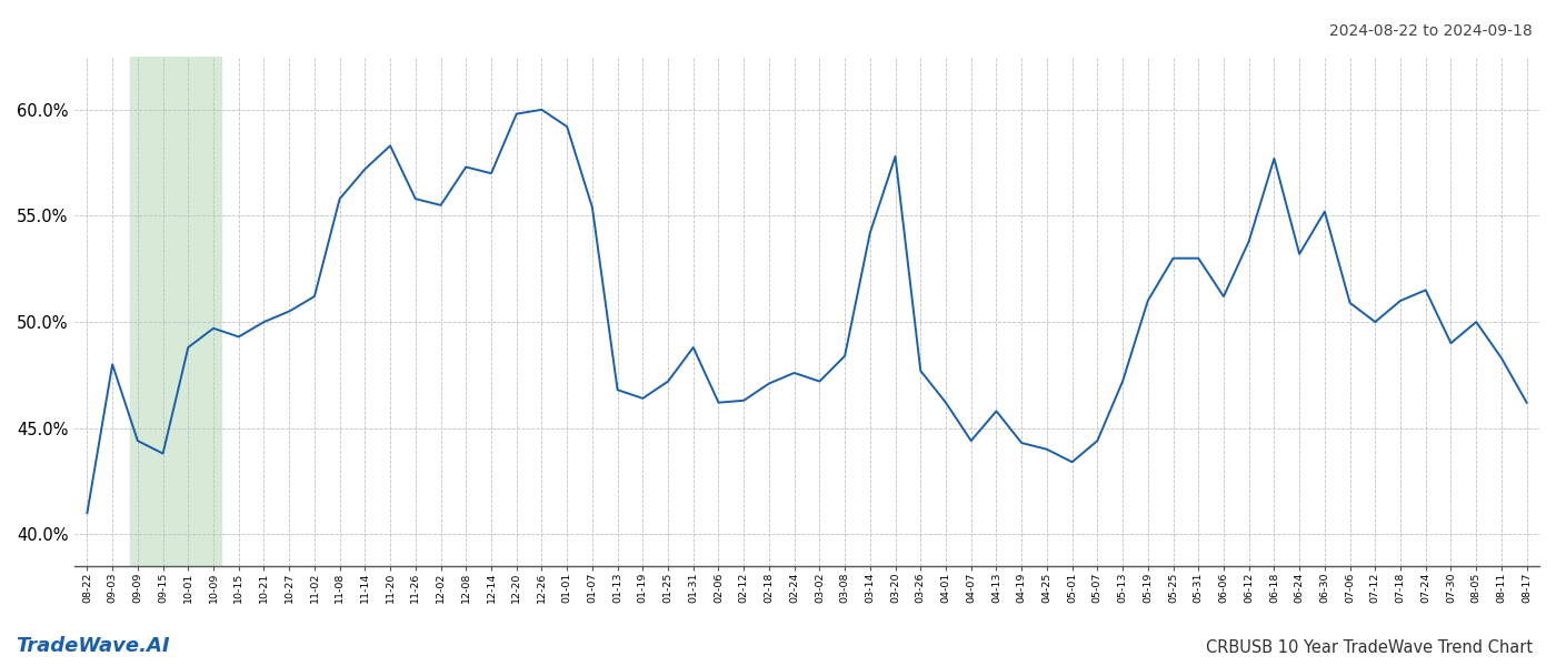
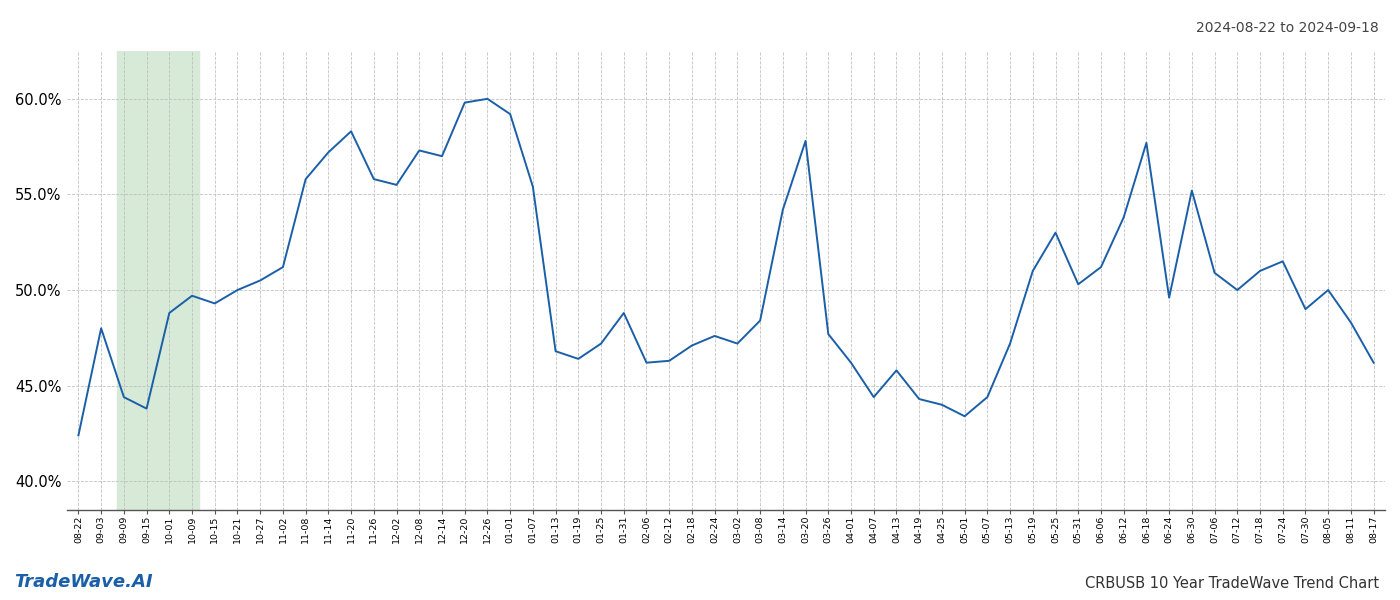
08-22: 41.0% -> 42.4%
05-31: 53.0% -> 50.3%
06-24: 53.2% -> 49.6%
